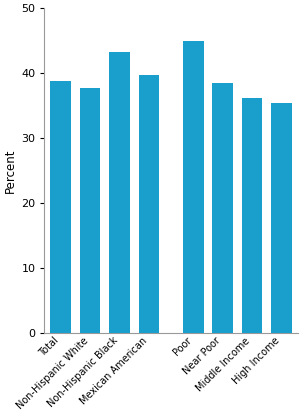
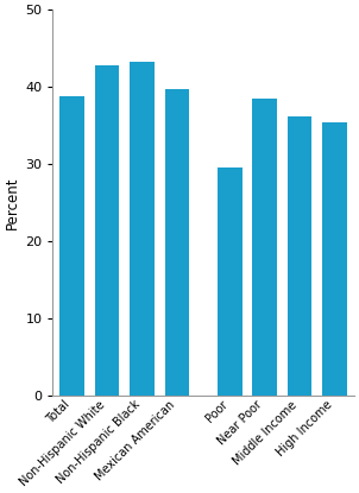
Non-Hispanic White: 37.7 -> 42.8
Poor: 44.9 -> 29.6
